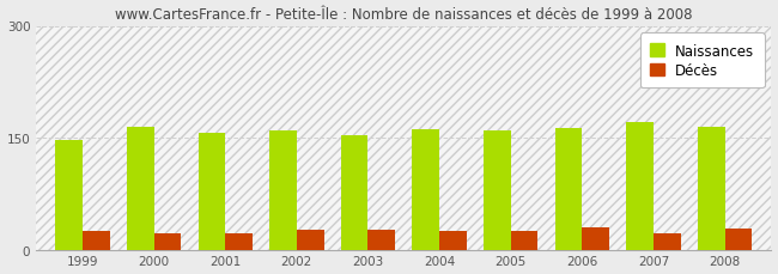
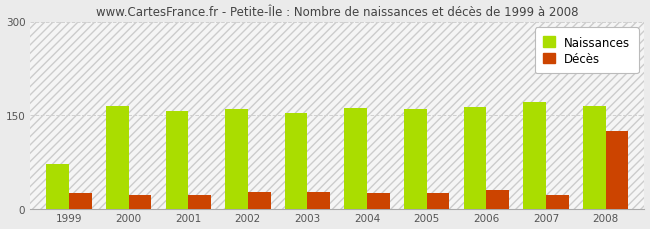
Naissances/1999: 147 -> 72
Décès/2008: 28 -> 124
